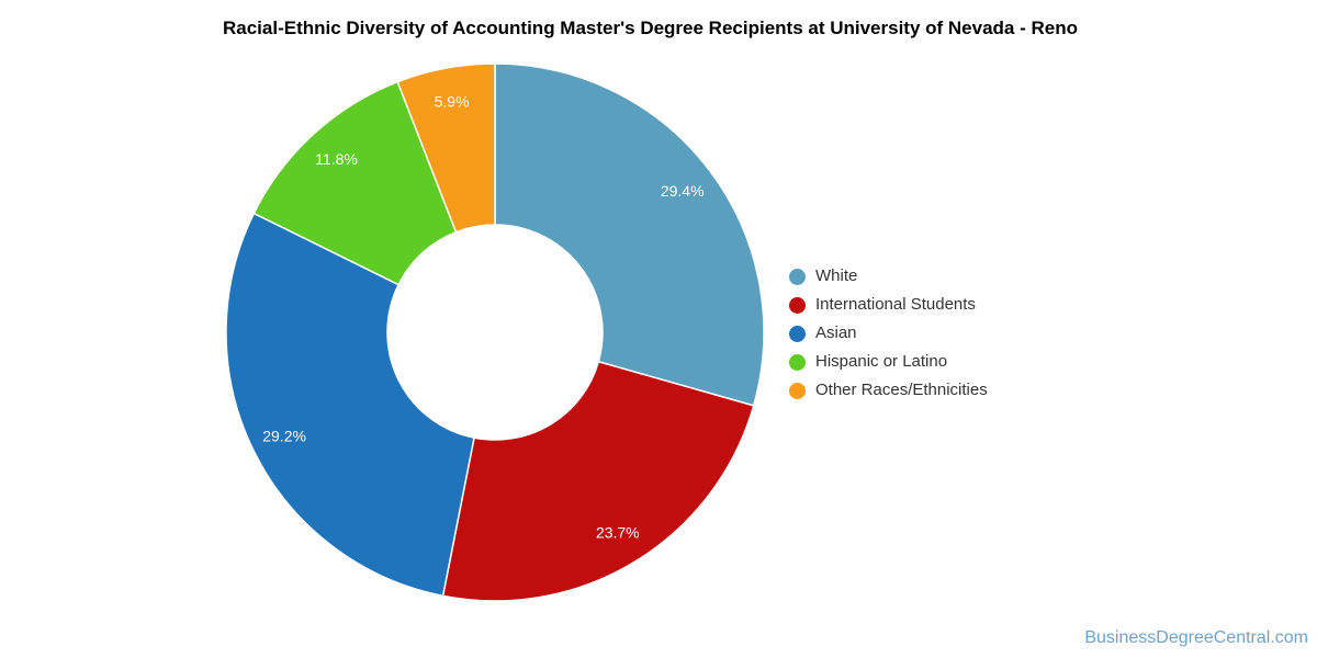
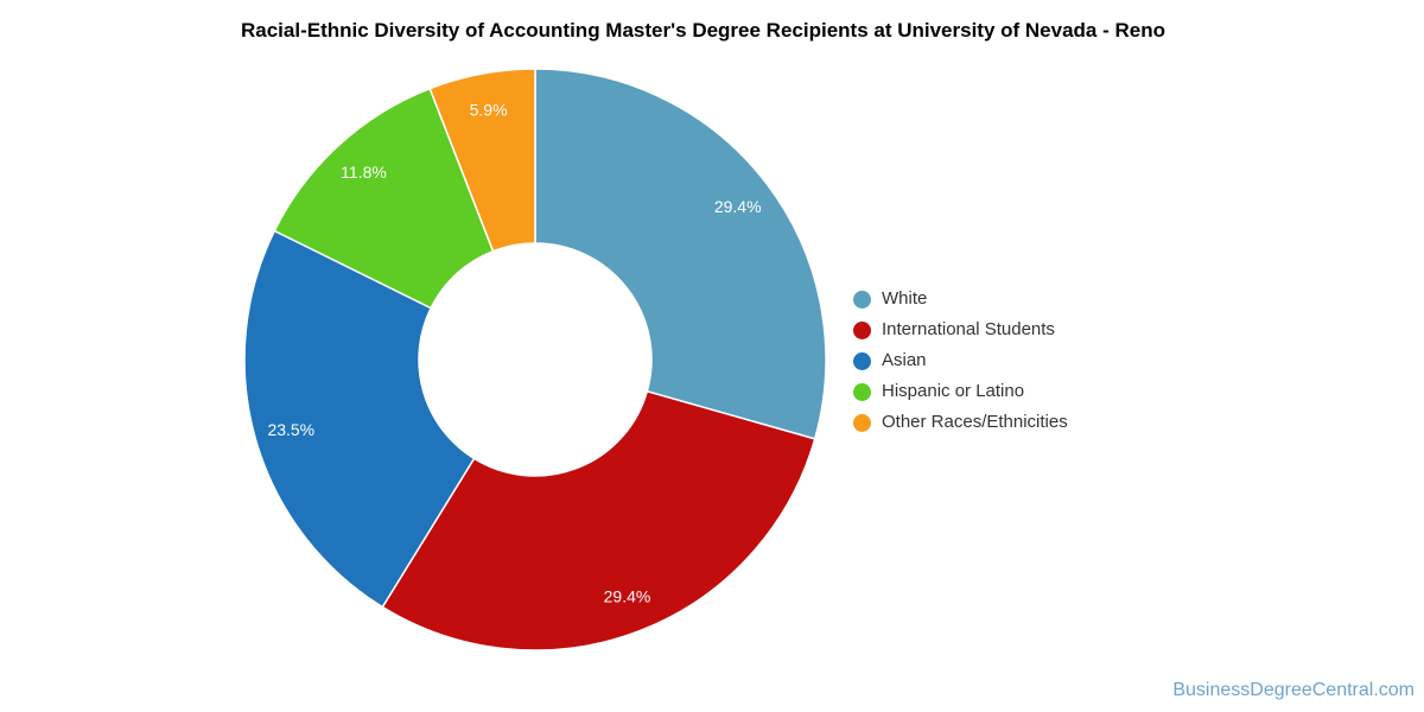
International Students: 23.7% -> 29.4%
Asian: 29.2% -> 23.5%
